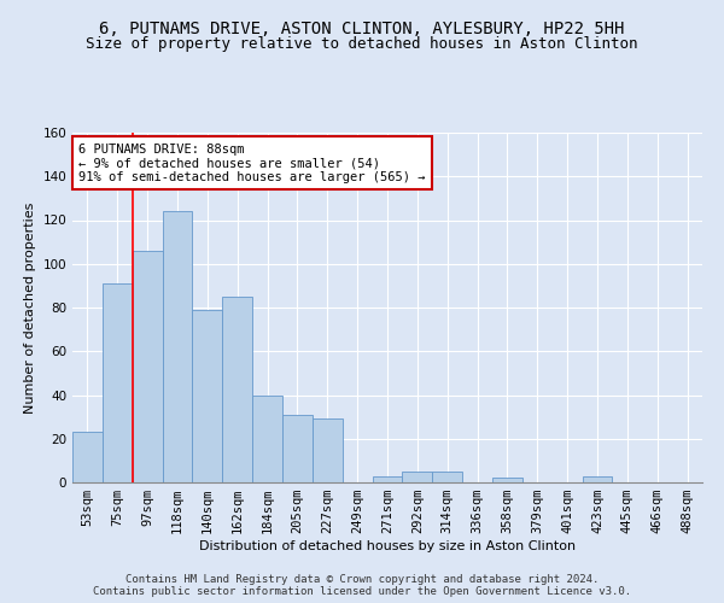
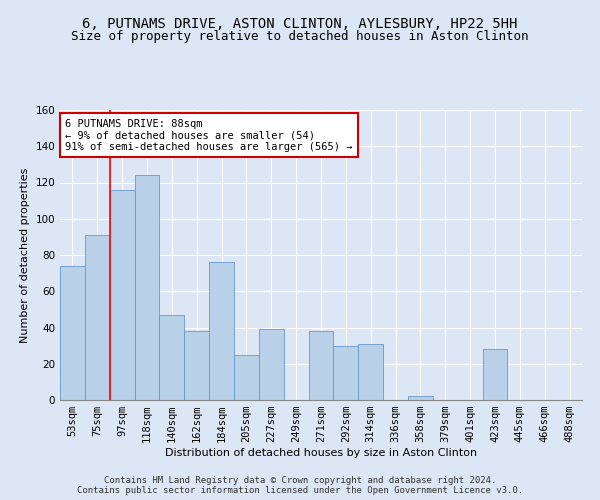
53sqm: 23 -> 74
97sqm: 106 -> 116
140sqm: 79 -> 47
162sqm: 85 -> 38
184sqm: 40 -> 76
205sqm: 31 -> 25
227sqm: 29 -> 39
271sqm: 3 -> 38
292sqm: 5 -> 30
314sqm: 5 -> 31
423sqm: 3 -> 28
